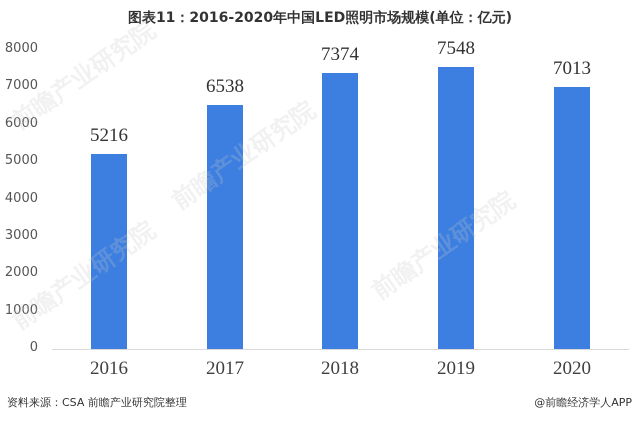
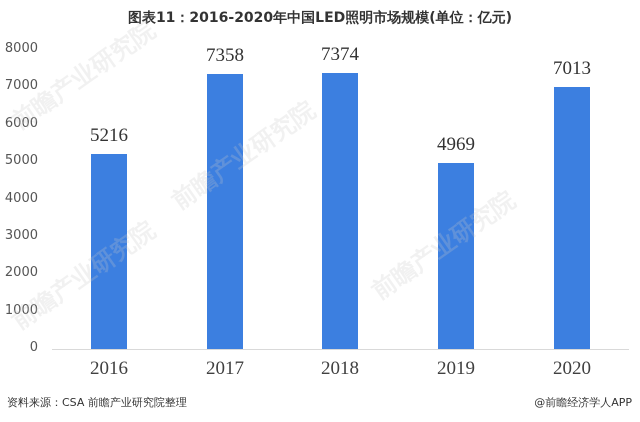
2017: 6538 -> 7358
2019: 7548 -> 4969
